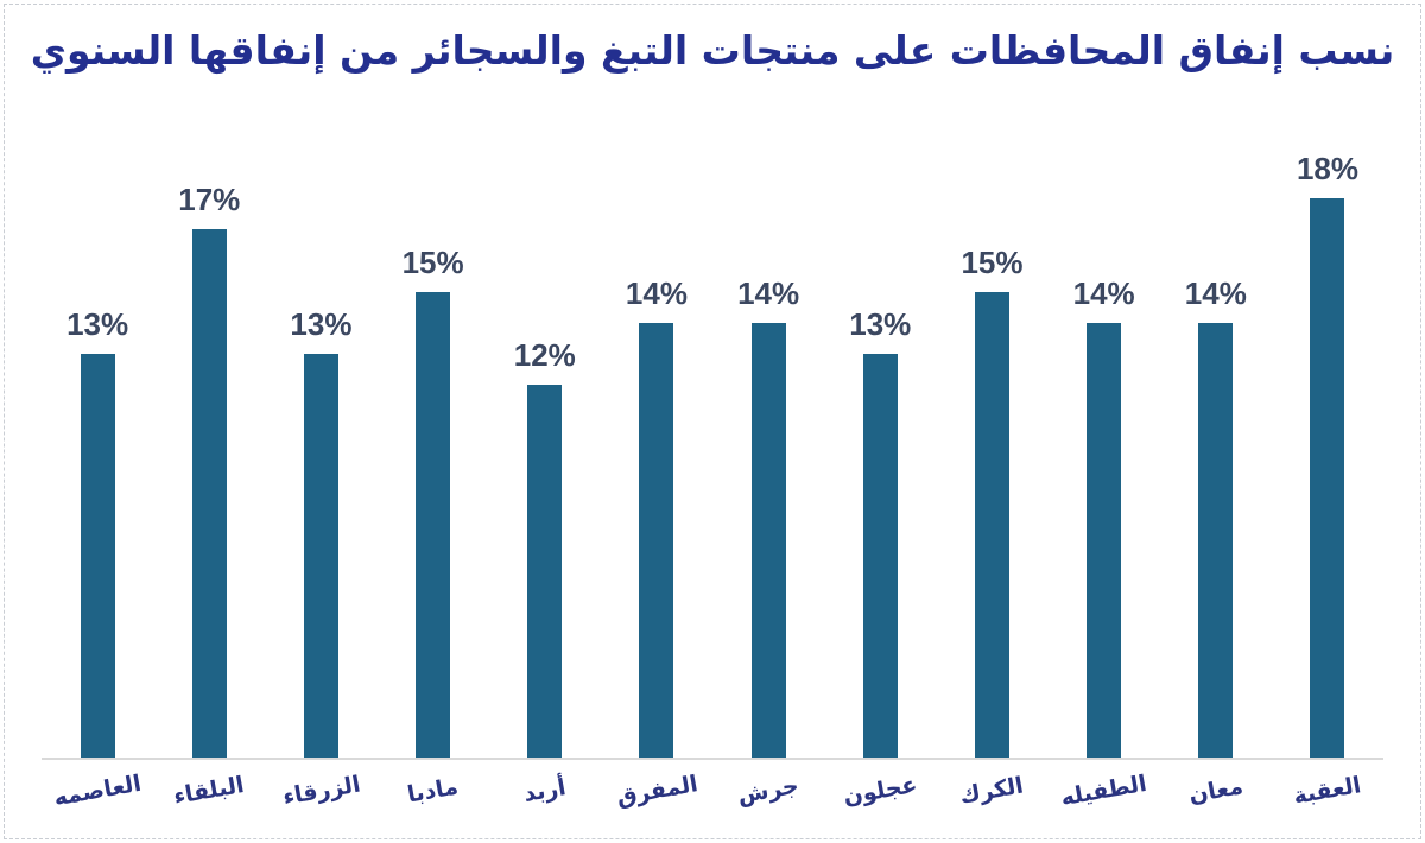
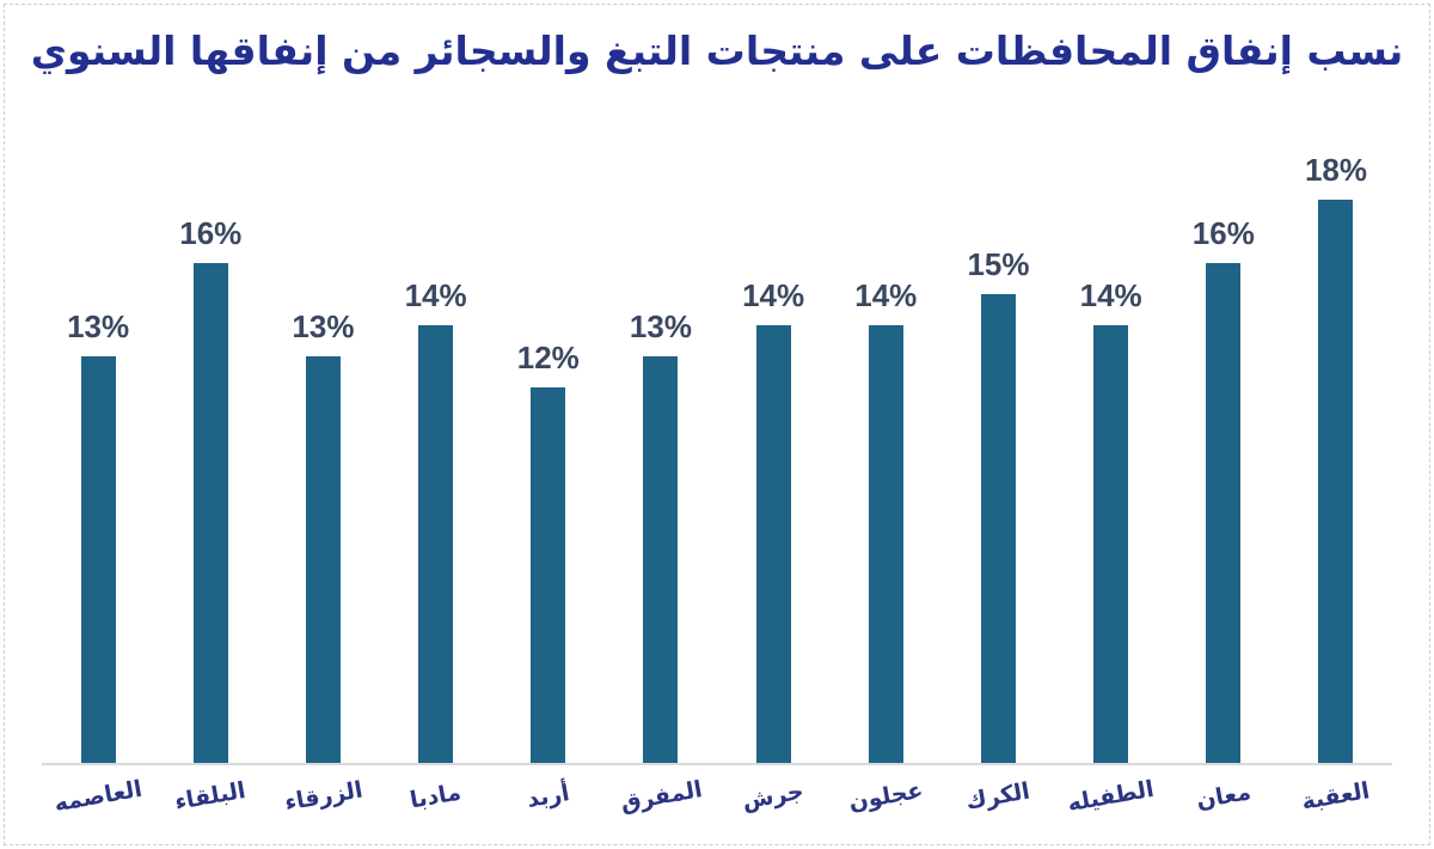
البلقاء: 17% -> 16%
مادبا: 15% -> 14%
المفرق: 14% -> 13%
عجلون: 13% -> 14%
معان: 14% -> 16%
